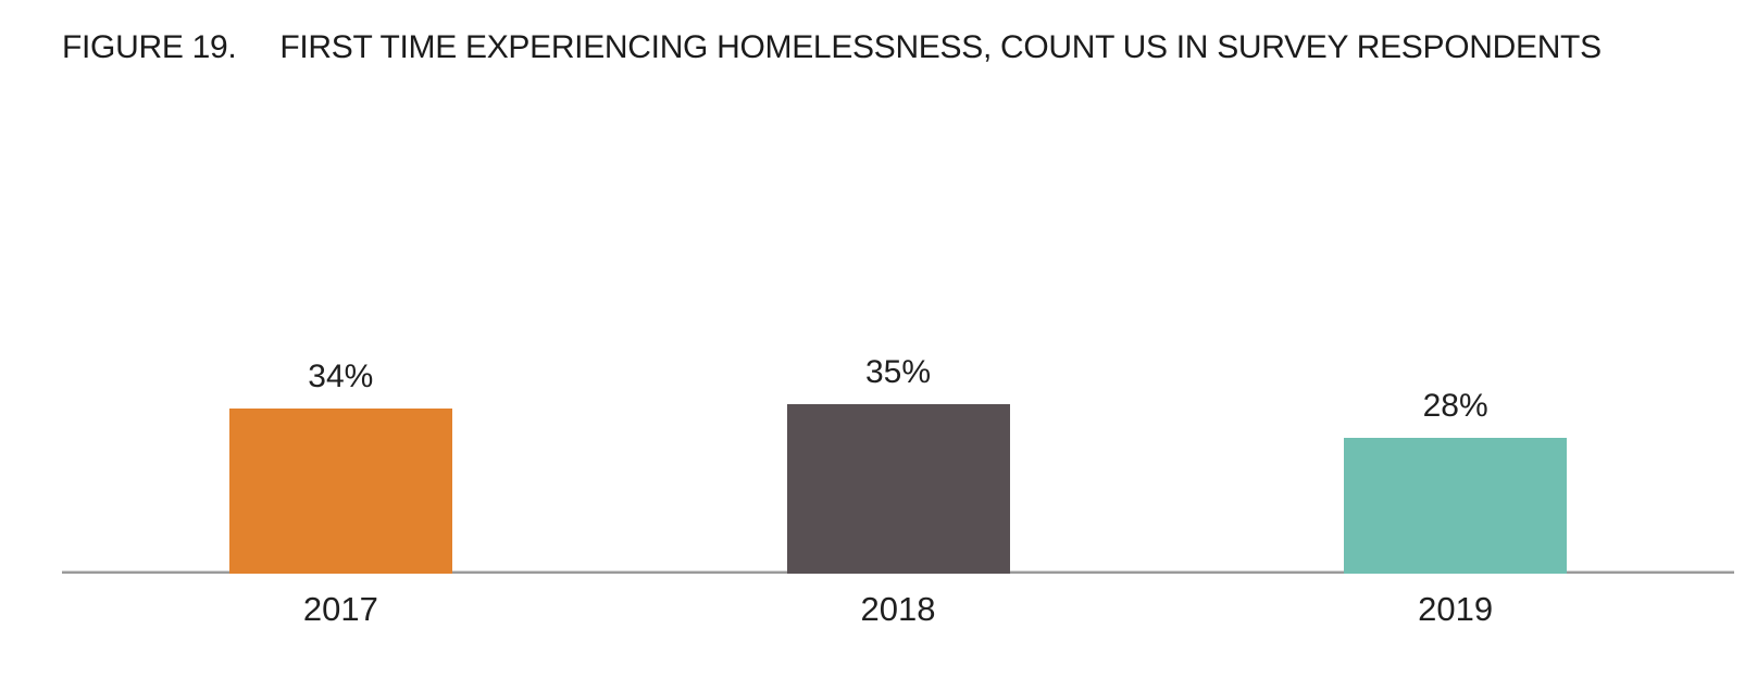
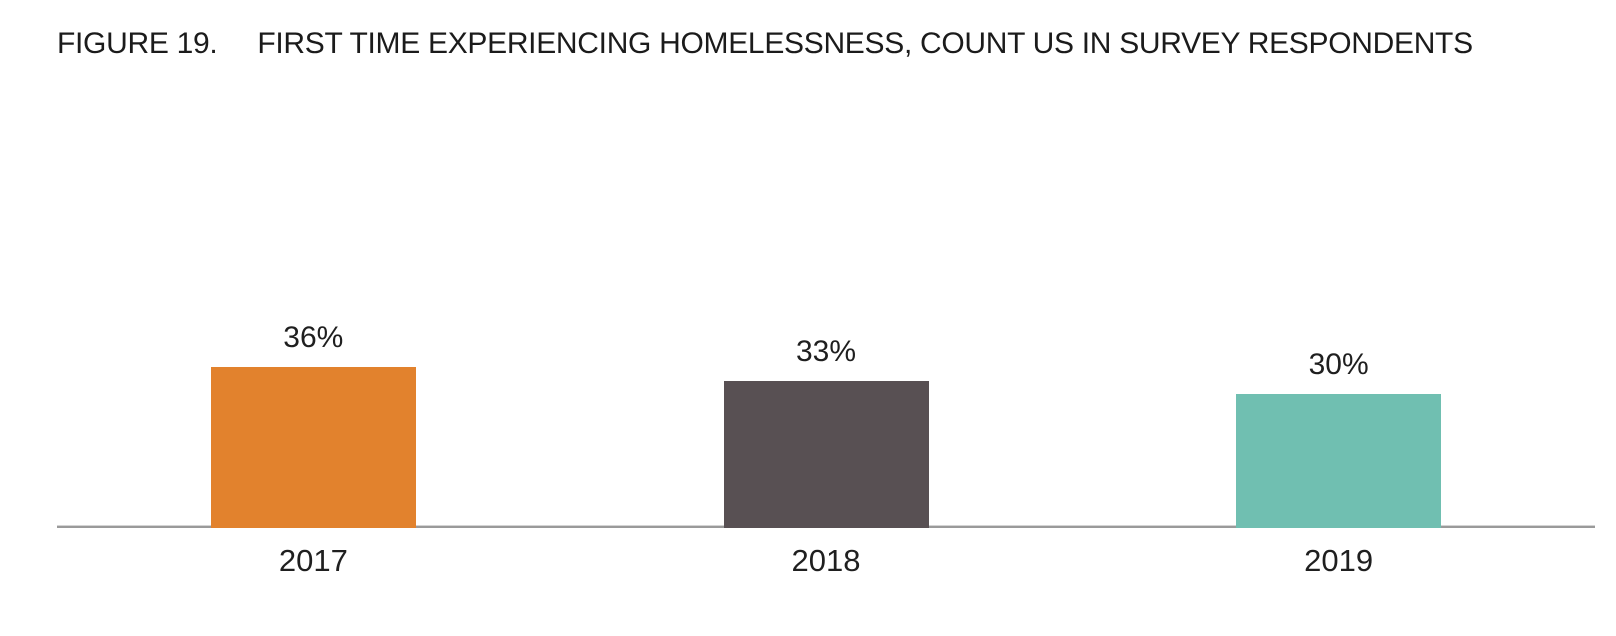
2017: 34% -> 36%
2018: 35% -> 33%
2019: 28% -> 30%
